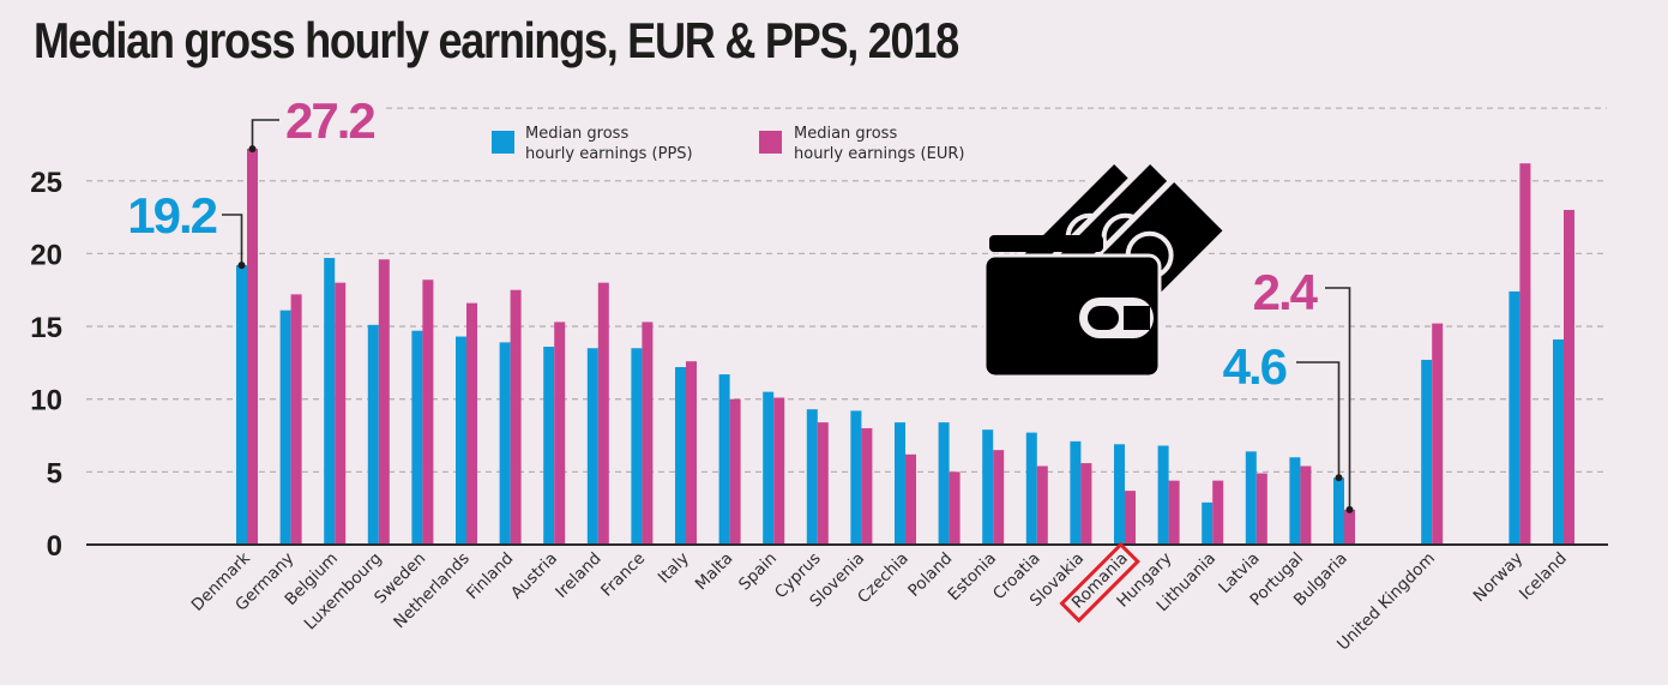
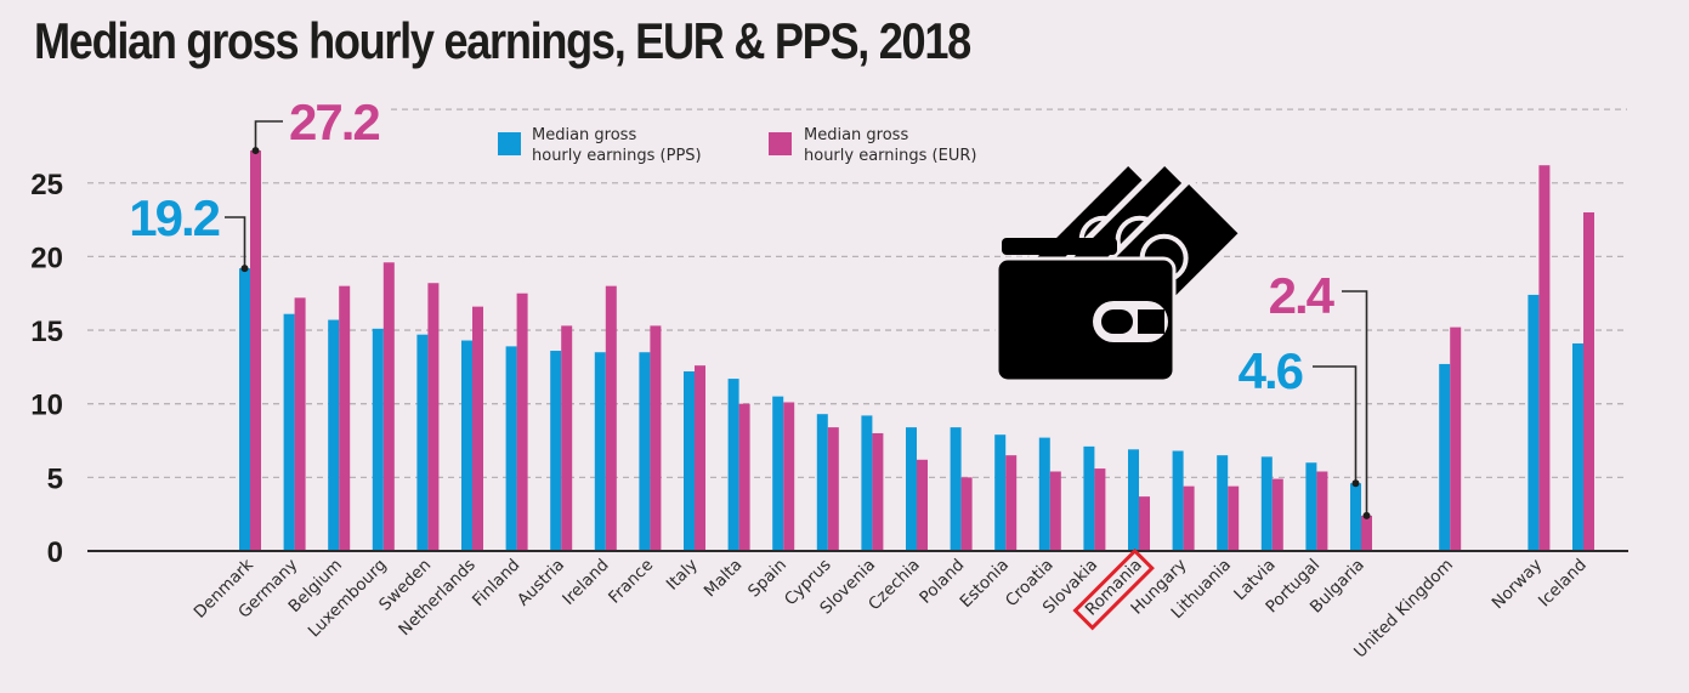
Median gross hourly earnings (PPS)/Belgium: 19.7 -> 15.7
Median gross hourly earnings (PPS)/Lithuania: 2.9 -> 6.5
